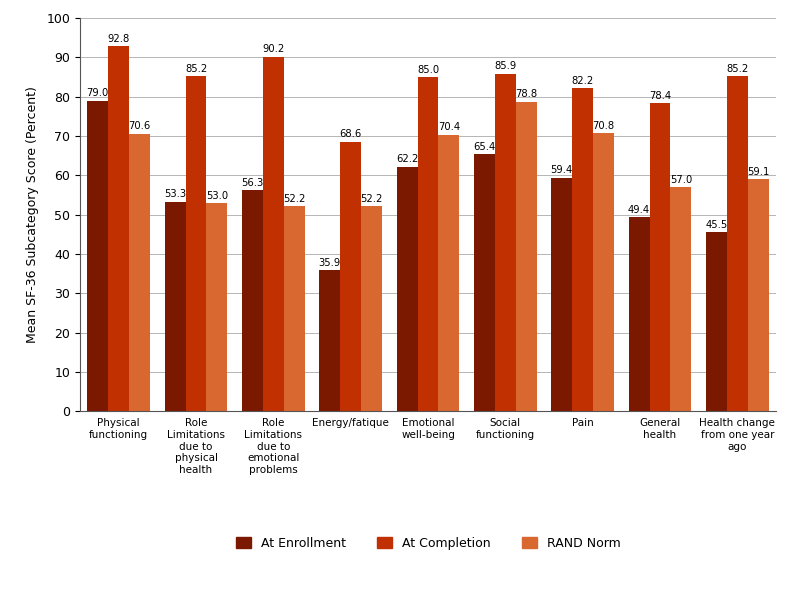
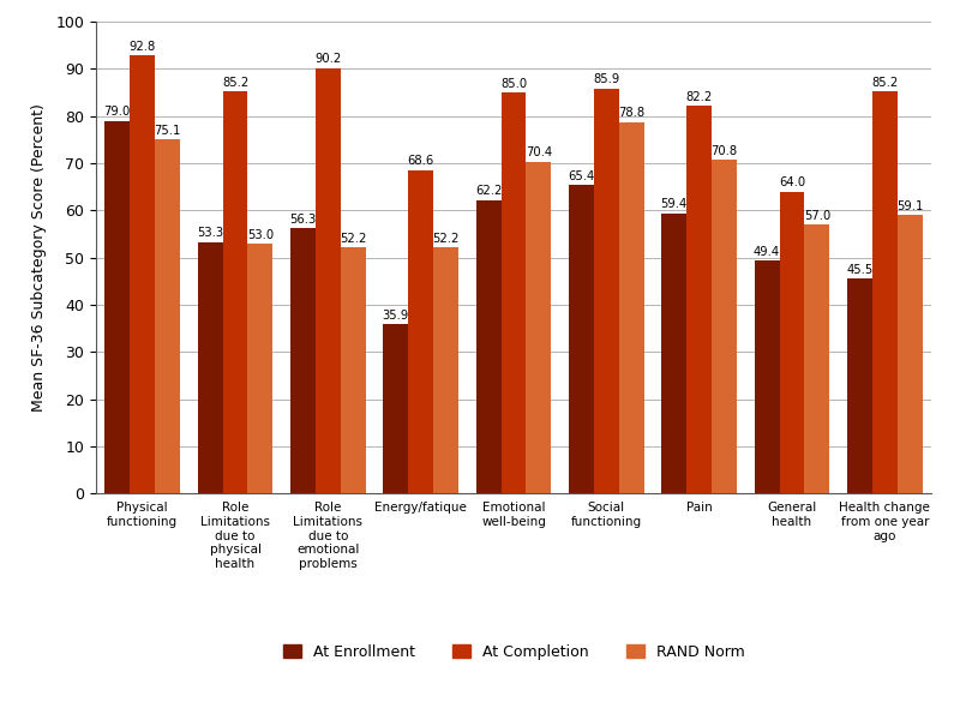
RAND Norm/Physical functioning: 70.6 -> 75.1
At Completion/General health: 78.4 -> 64.0
